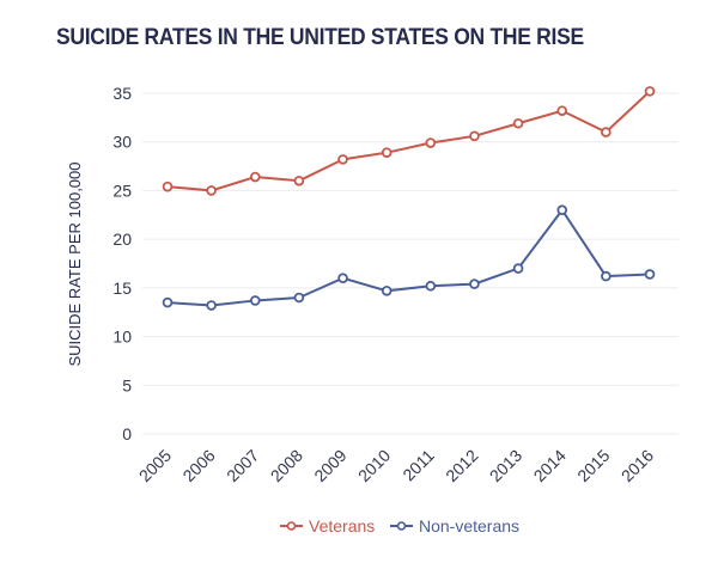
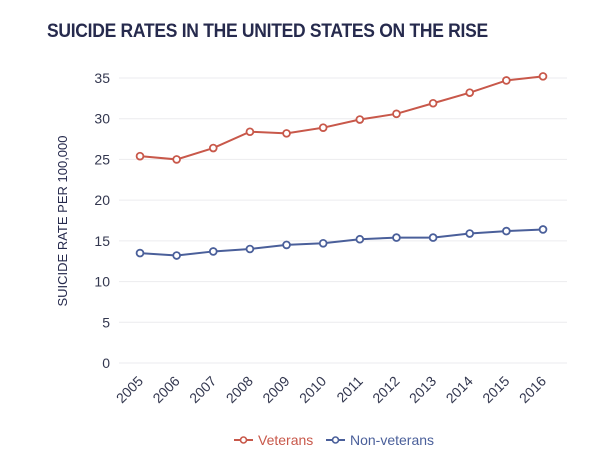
Veterans/2008: 26 -> 28
Non-veterans/2009: 16 -> 14
Non-veterans/2013: 17 -> 15
Non-veterans/2014: 23 -> 16
Veterans/2015: 31 -> 35
